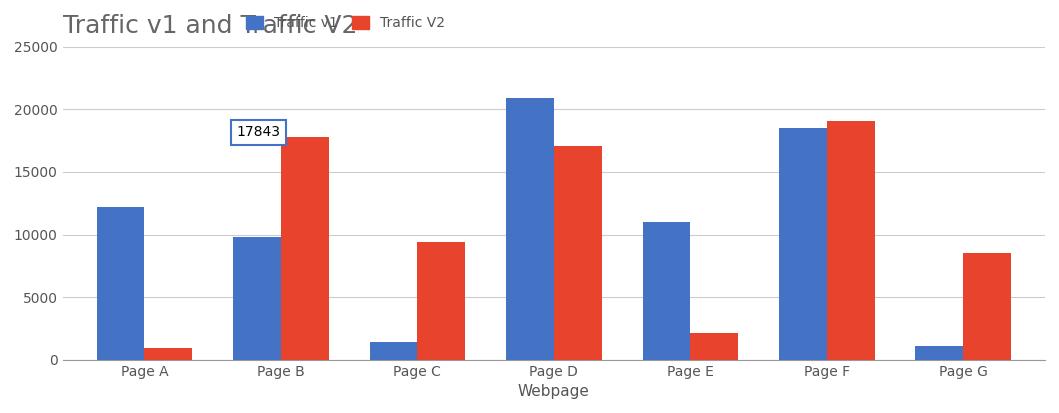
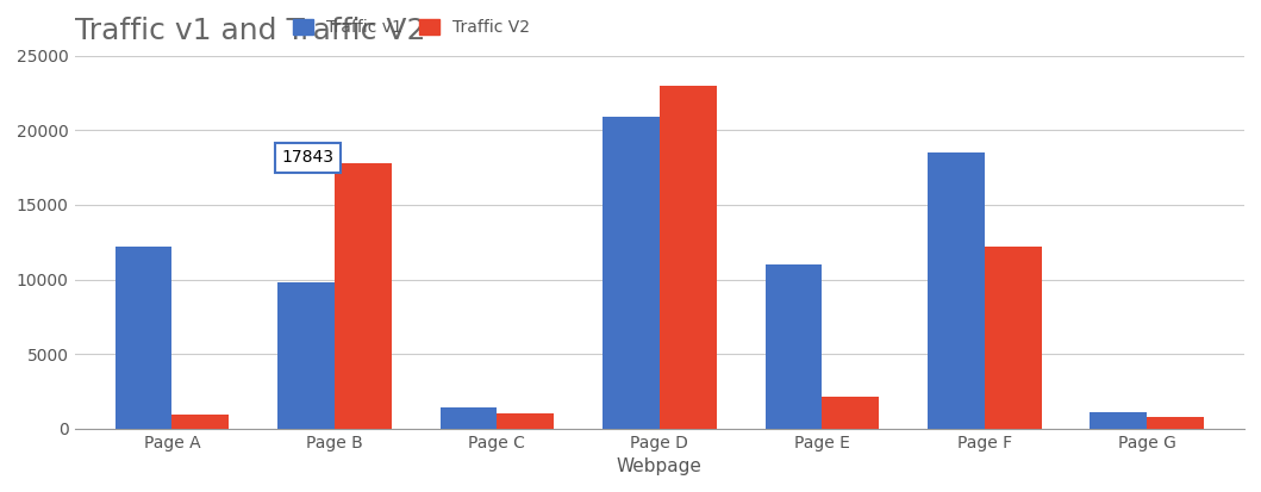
Traffic V2/Page C: 9400 -> 1000
Traffic V2/Page D: 17100 -> 23000
Traffic V2/Page F: 19100 -> 12200
Traffic V2/Page G: 8500 -> 800
